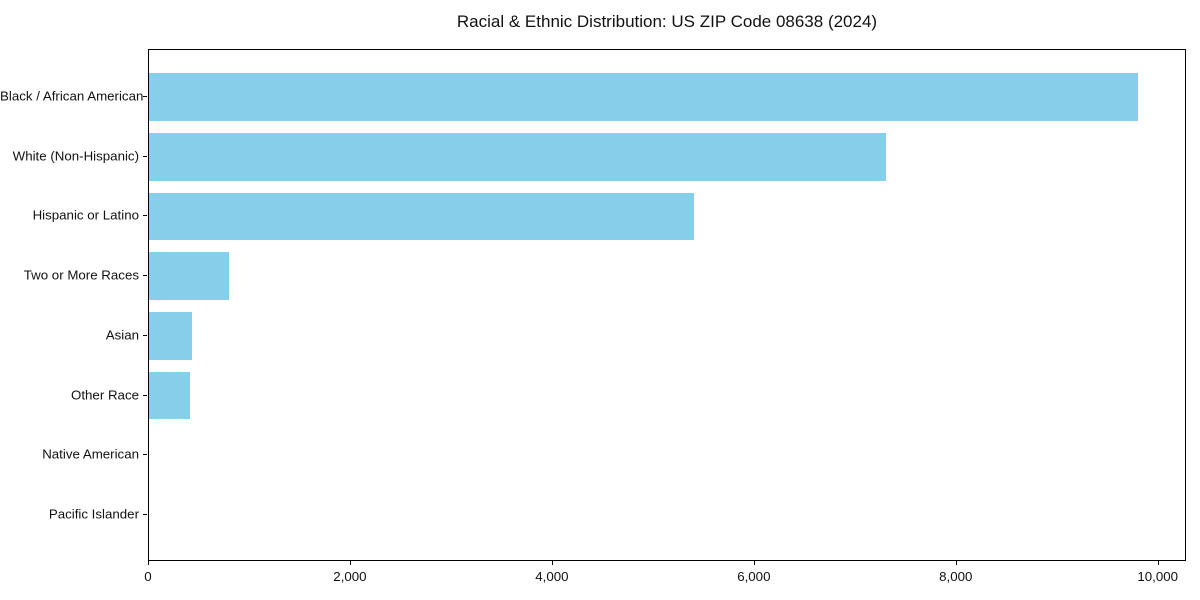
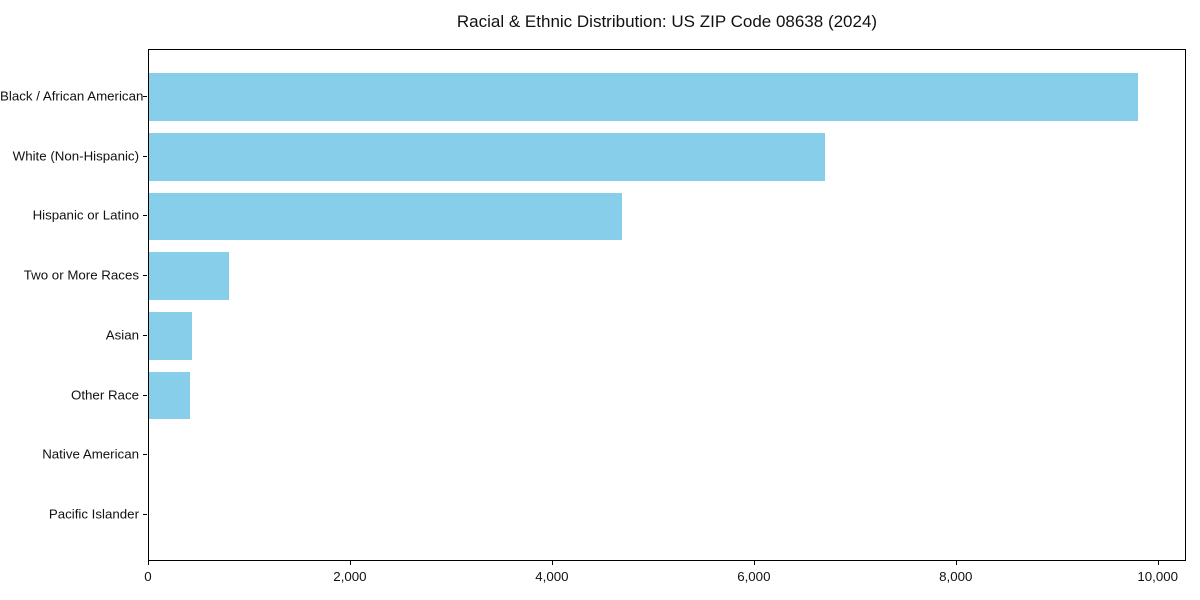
White (Non-Hispanic): 7300 -> 6700
Hispanic or Latino: 5400 -> 4700
